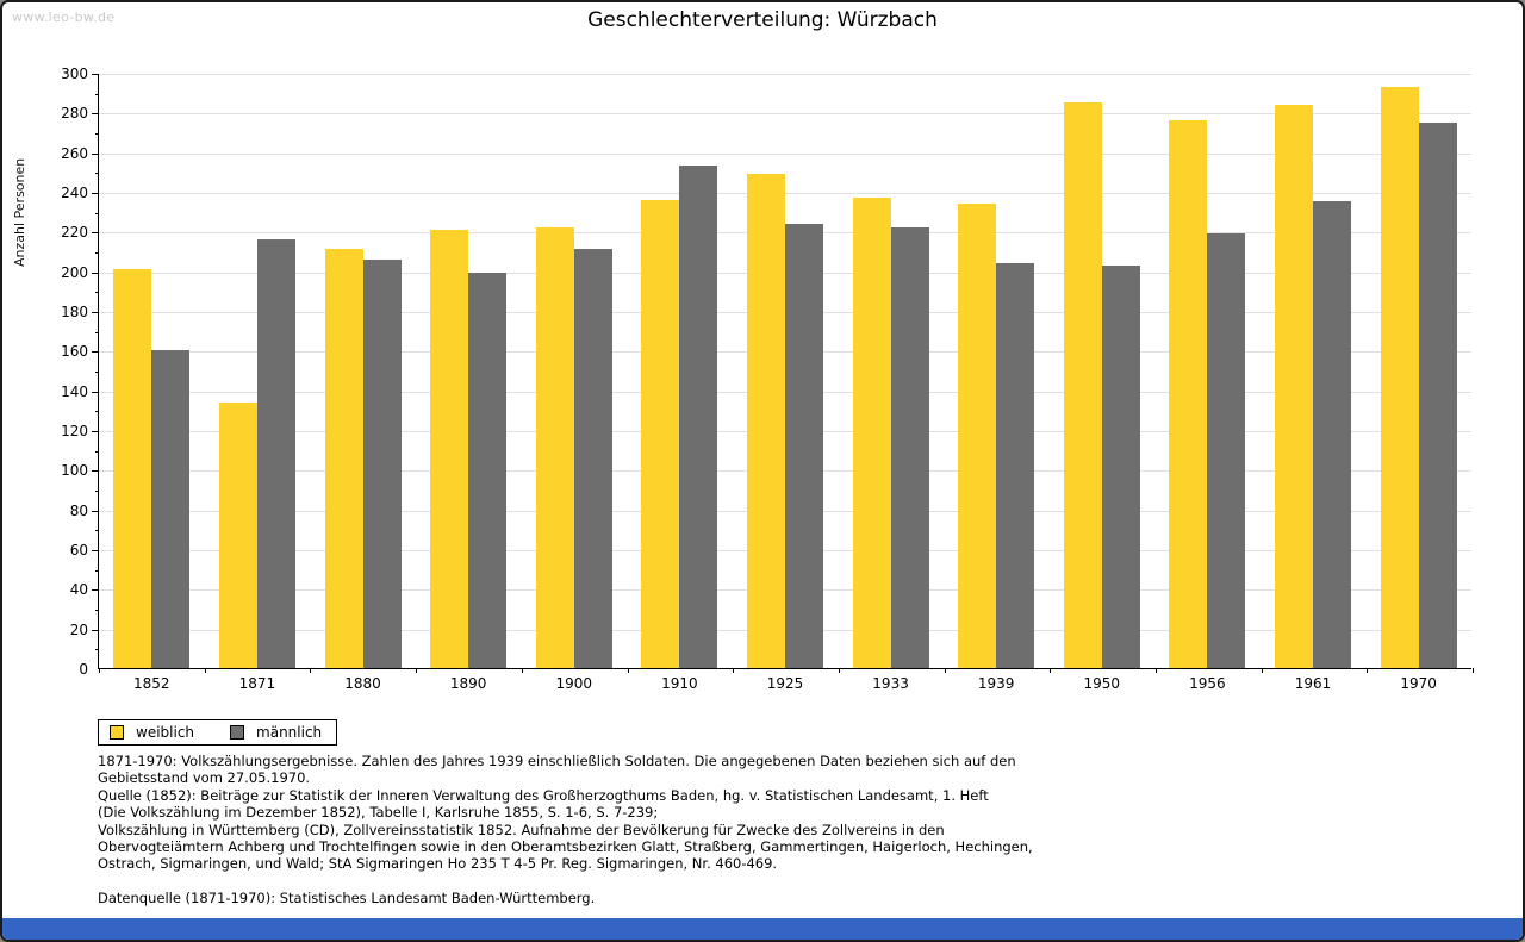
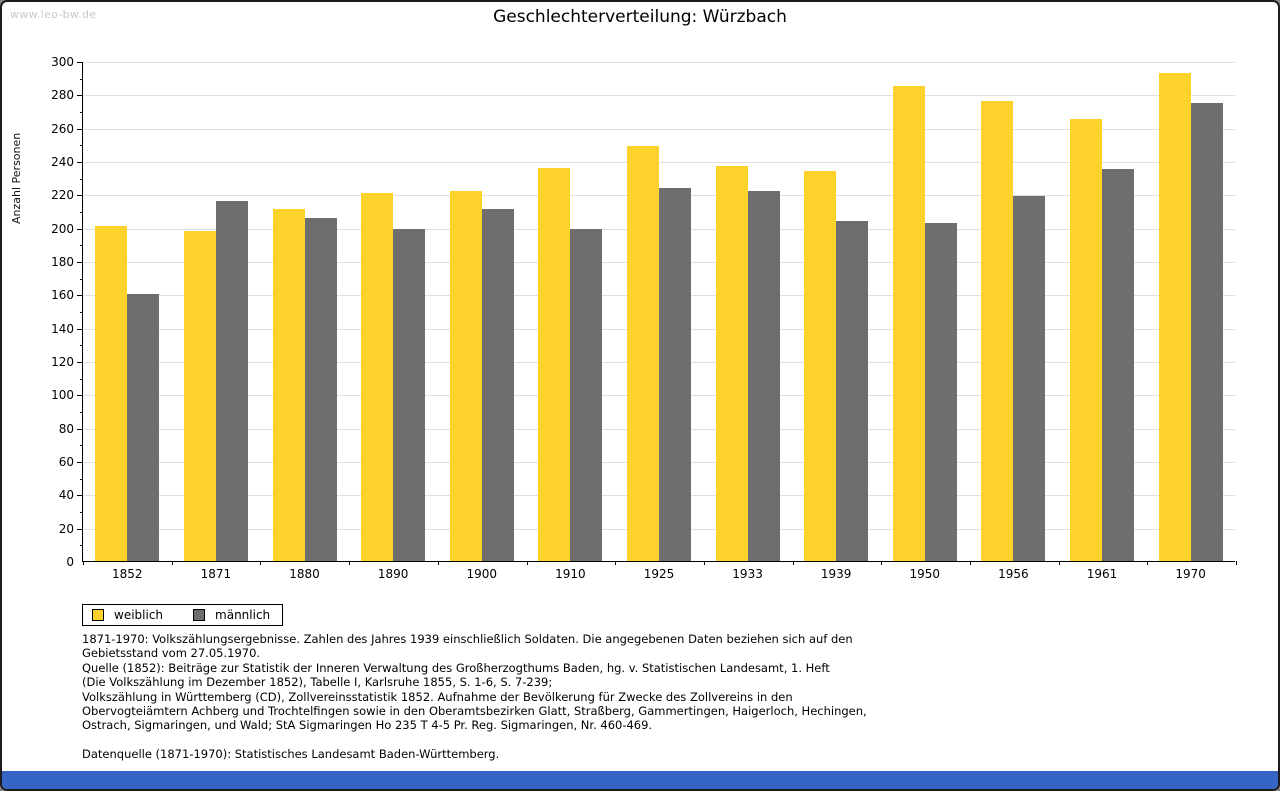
weiblich/1871: 134 -> 198
männlich/1910: 253 -> 199
weiblich/1961: 284 -> 265
